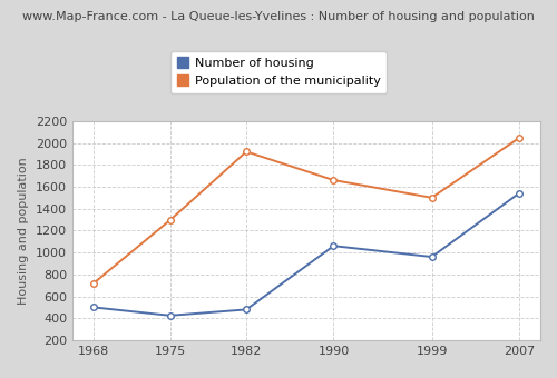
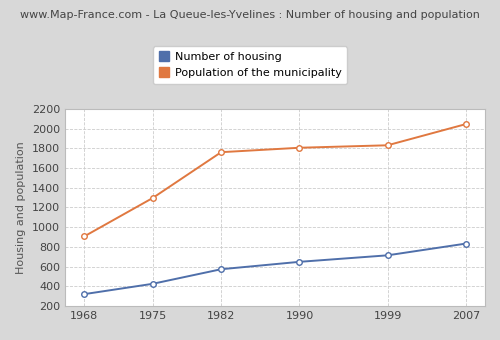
Number of housing/1968: 500 -> 320
Population of the municipality/1968: 720 -> 900
Number of housing/1982: 480 -> 570
Population of the municipality/1982: 1920 -> 1760
Number of housing/1990: 1060 -> 650
Population of the municipality/1990: 1660 -> 1800
Number of housing/1999: 960 -> 710
Population of the municipality/1999: 1500 -> 1830
Number of housing/2007: 1540 -> 830
